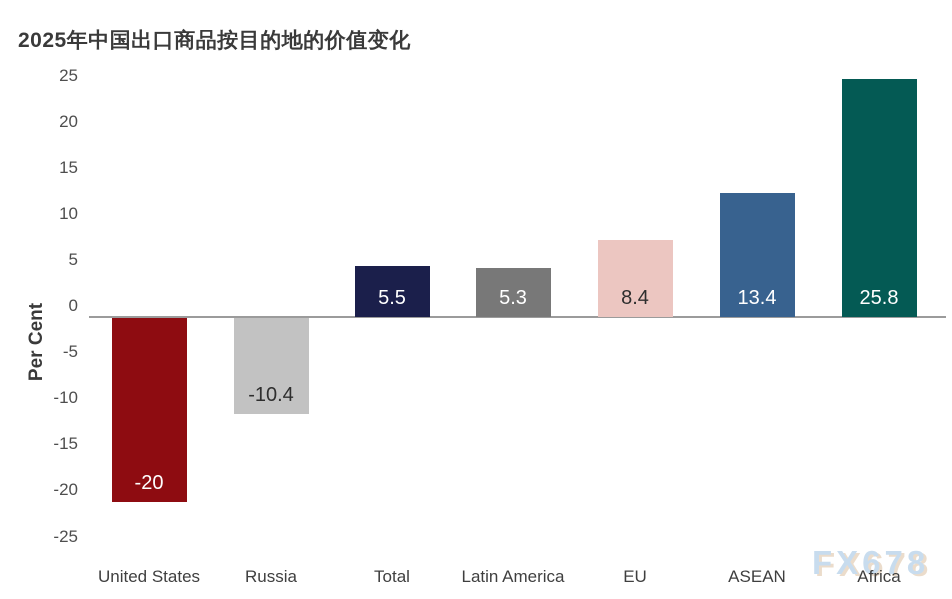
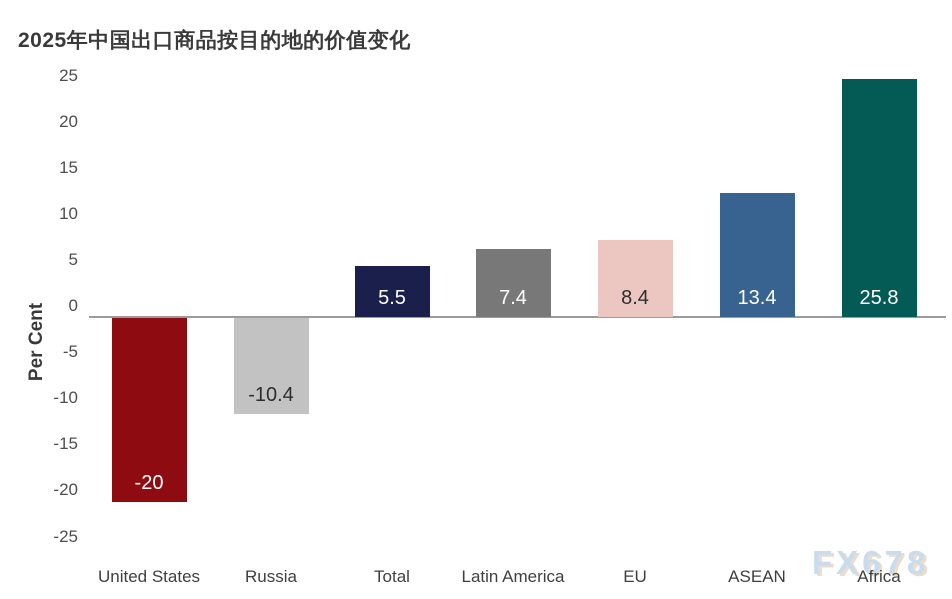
Latin America: 5.3 -> 7.4
